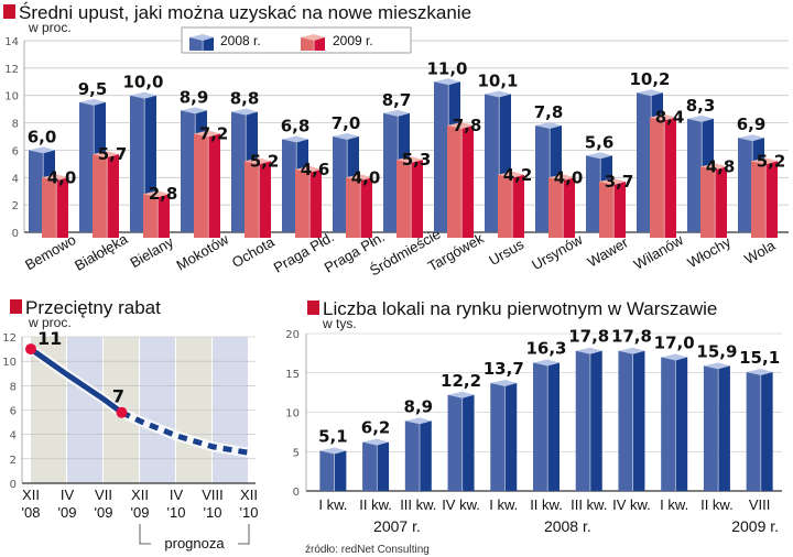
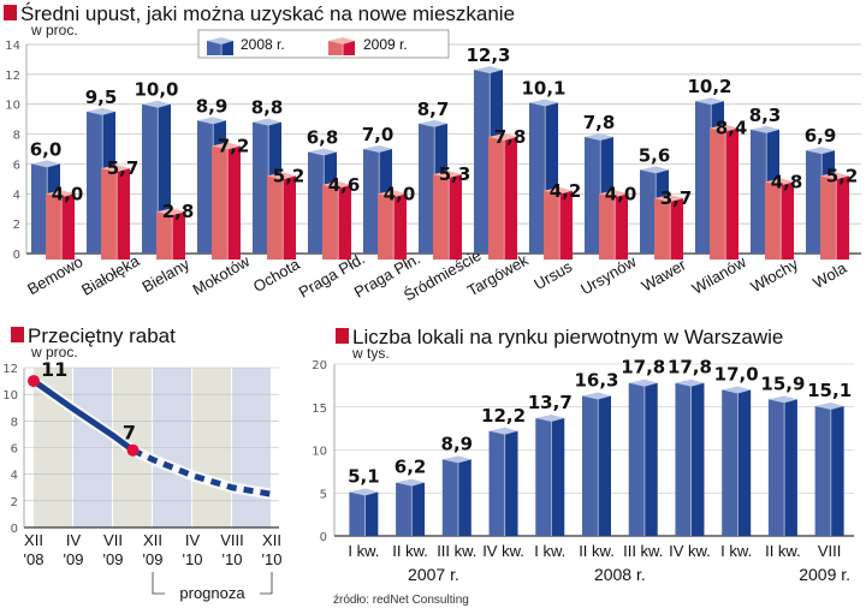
Średni upust, jaki można uzyskać na nowe mieszkanie/2008 r./Targówek: 11,0 -> 12,3
